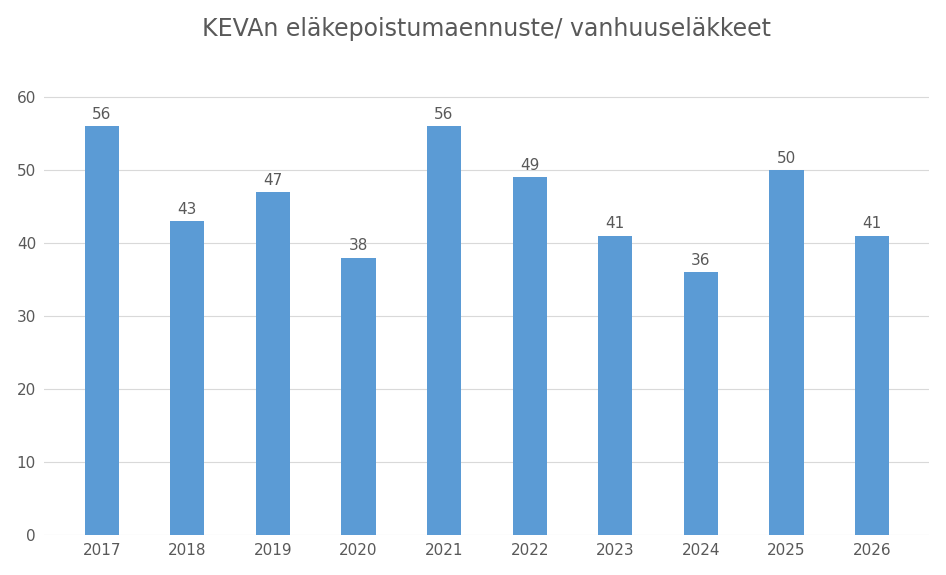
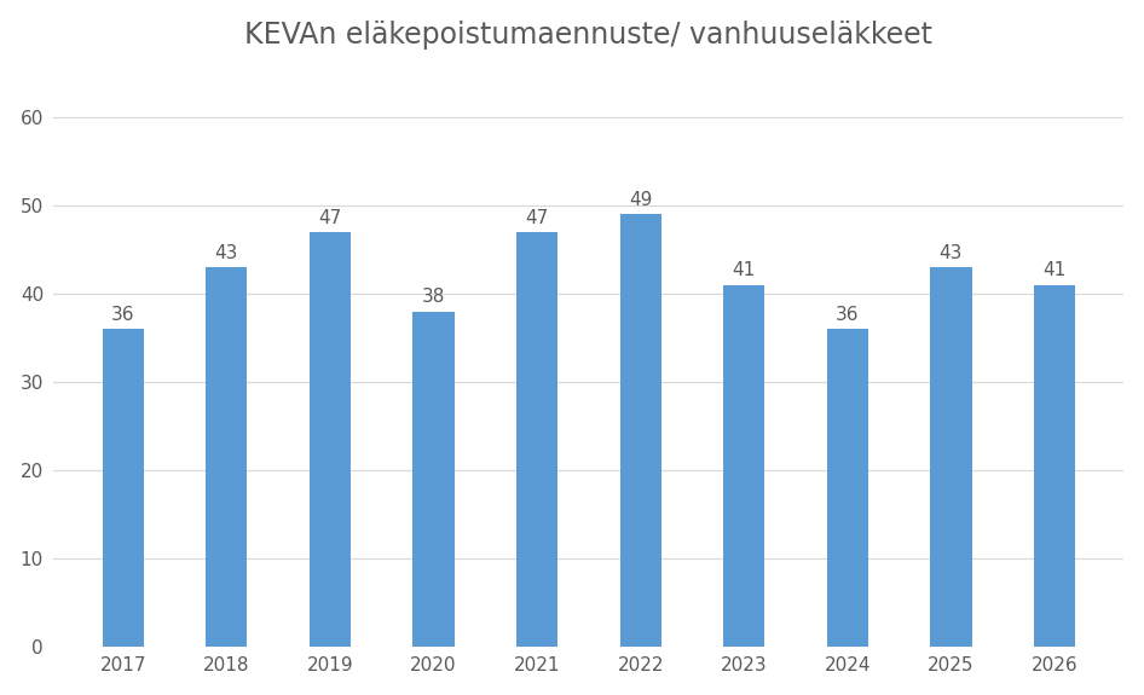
2017: 56 -> 36
2021: 56 -> 47
2025: 50 -> 43
